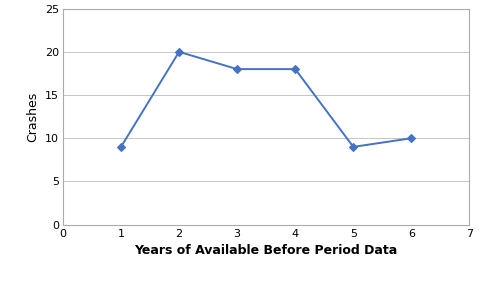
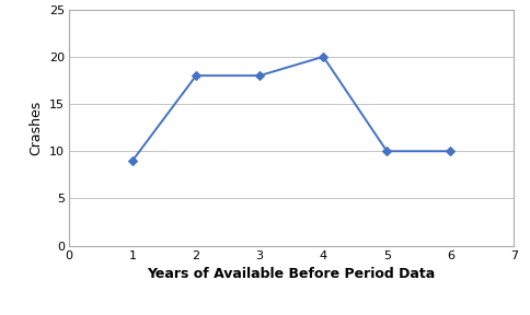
2: 20 -> 18
4: 18 -> 20
5: 9 -> 10
